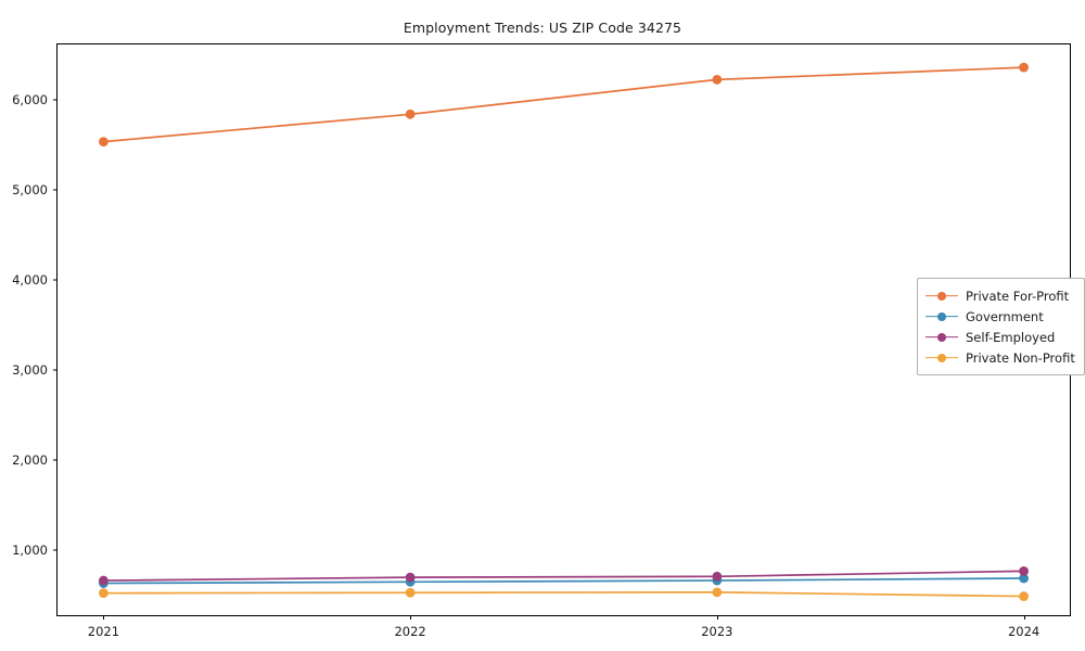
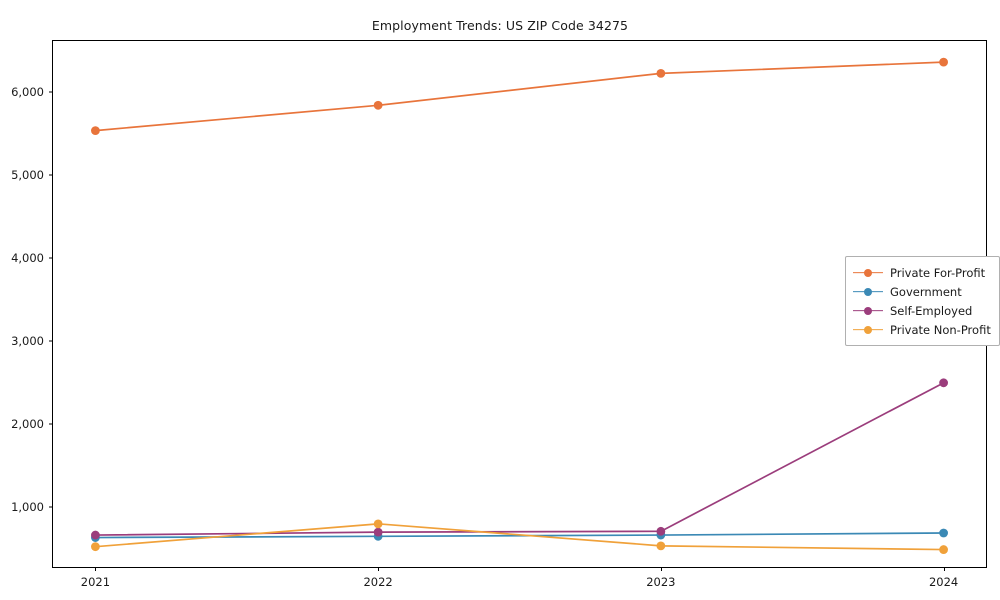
Private Non-Profit/2022: 500 -> 800
Self-Employed/2024: 800 -> 2500
